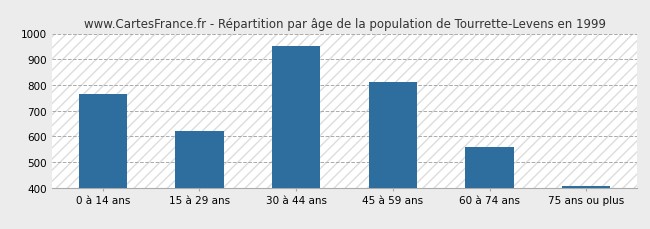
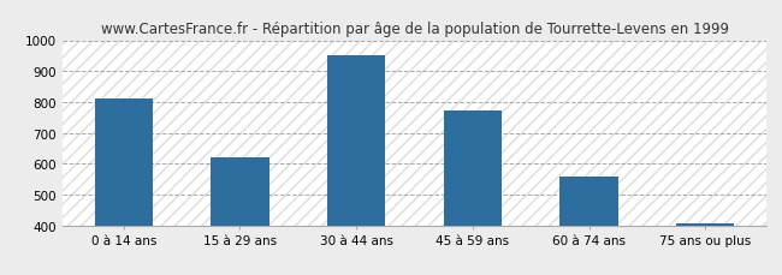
0 à 14 ans: 765 -> 810
45 à 59 ans: 810 -> 773
